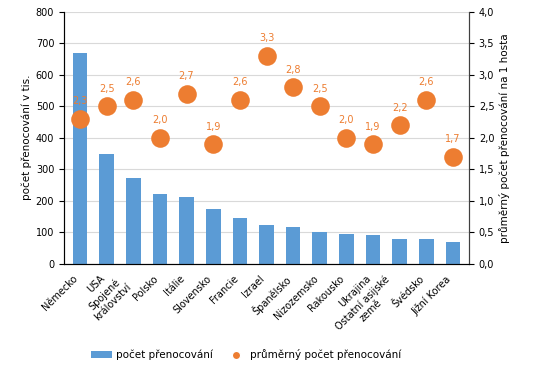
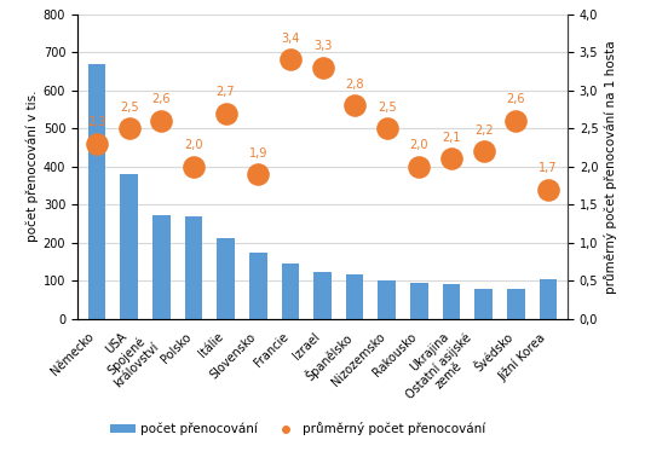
počet přenocování/USA: 347 -> 380
počet přenocování/Polsko: 220 -> 270
průměrný počet přenocování/Francie: 2,6 -> 3,4
průměrný počet přenocování/Ukrajina: 1,9 -> 2,1
počet přenocování/Jižní Korea: 70 -> 105
